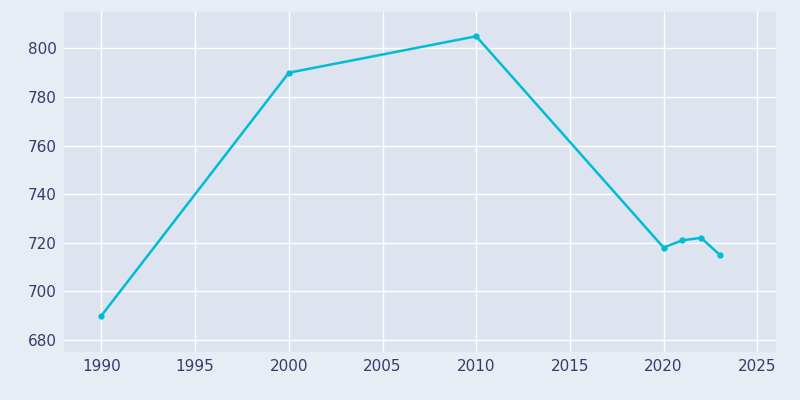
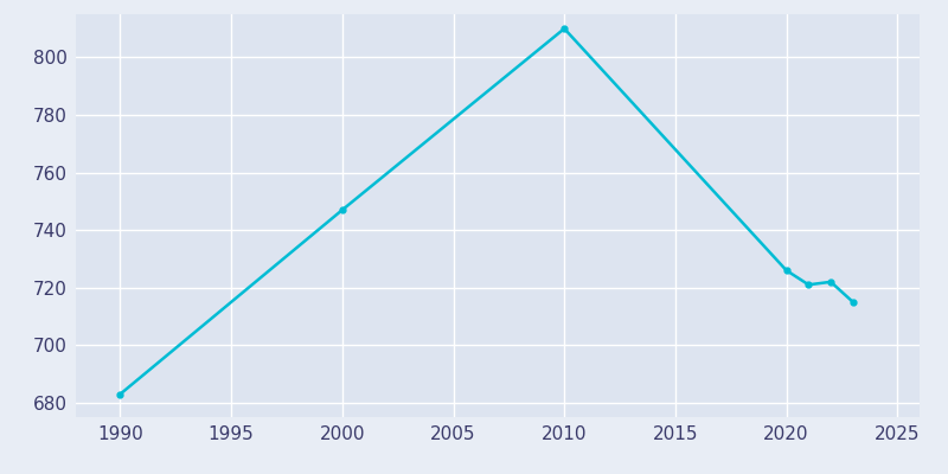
1990: 690 -> 683
2000: 790 -> 747
2010: 805 -> 810
2020: 718 -> 726
